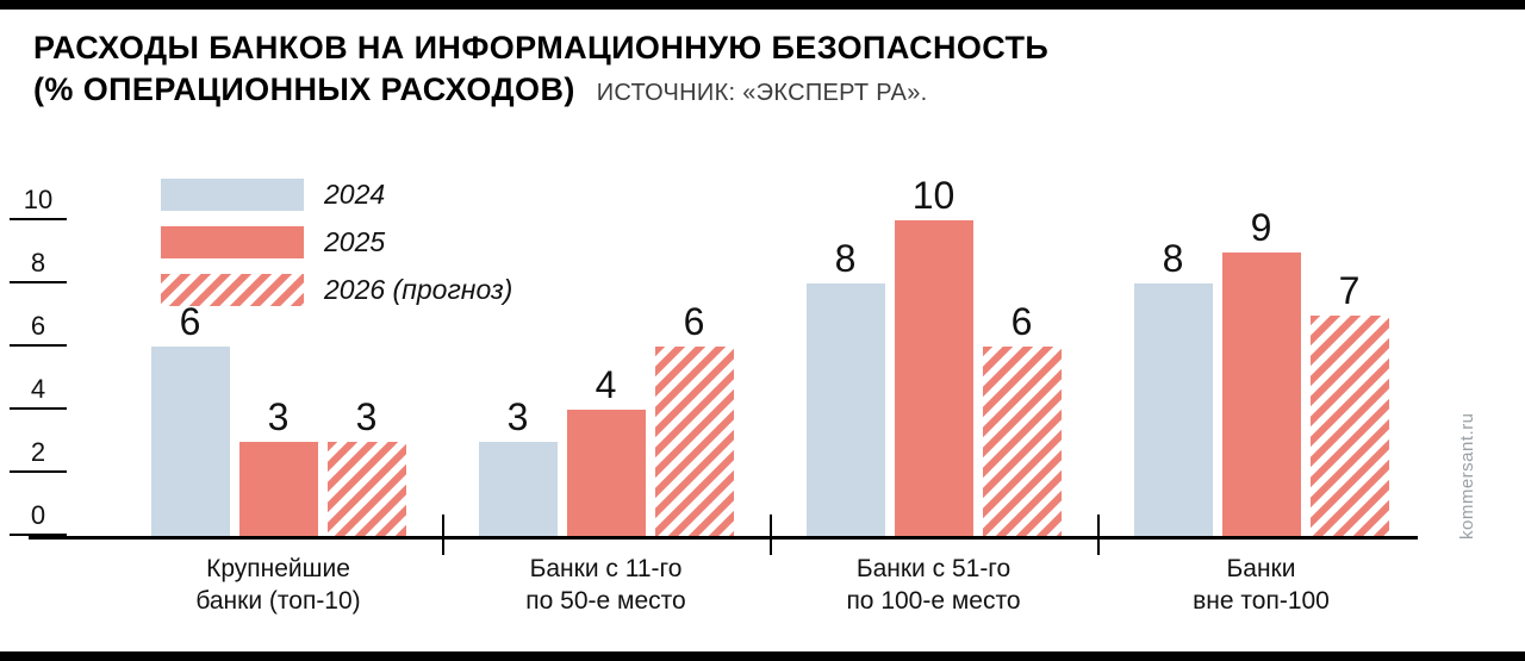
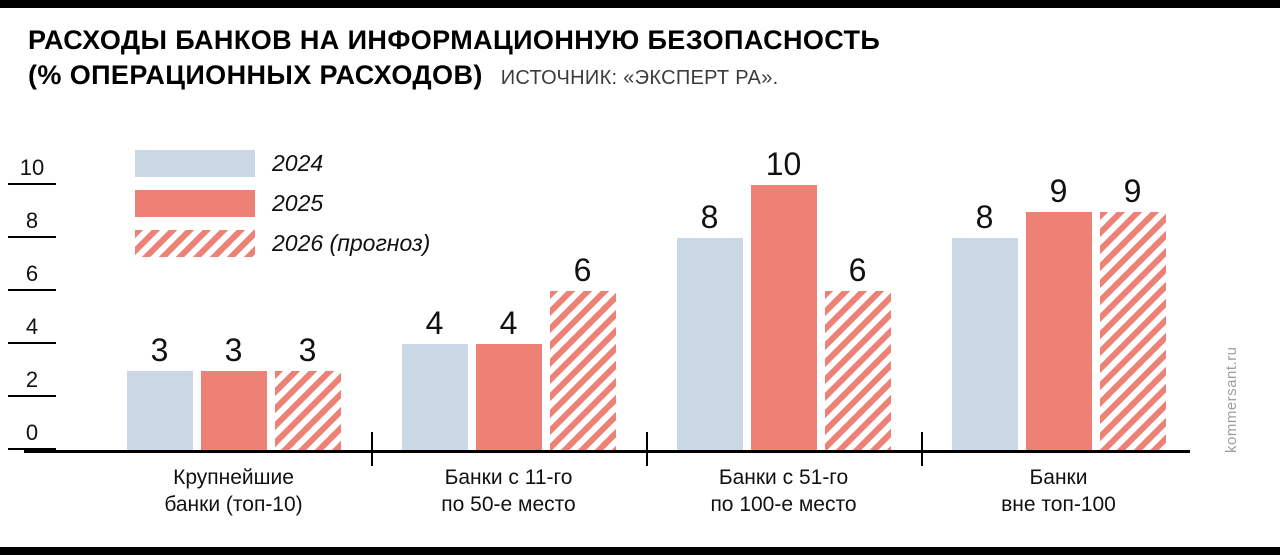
2024/Крупнейшие банки (топ-10): 6 -> 3
2024/Банки с 11-го по 50-е место: 3 -> 4
2026 (прогноз)/Банки вне топ-100: 7 -> 9
